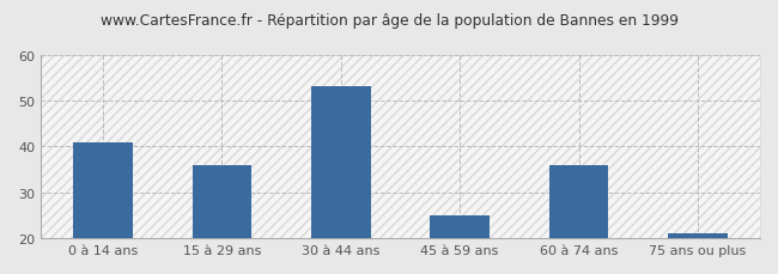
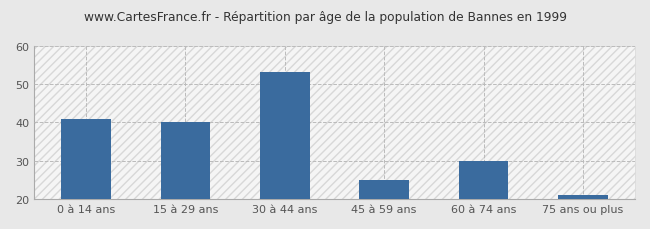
15 à 29 ans: 36 -> 40
60 à 74 ans: 36 -> 30
